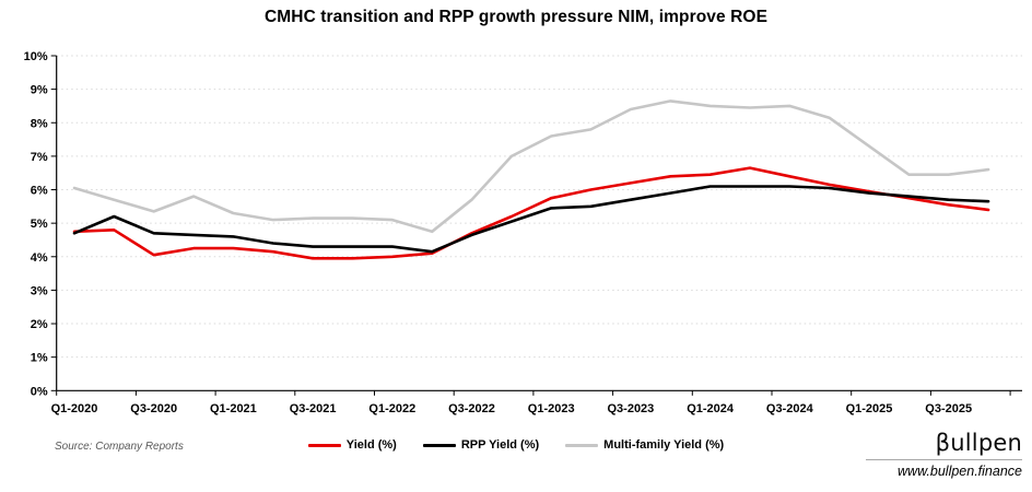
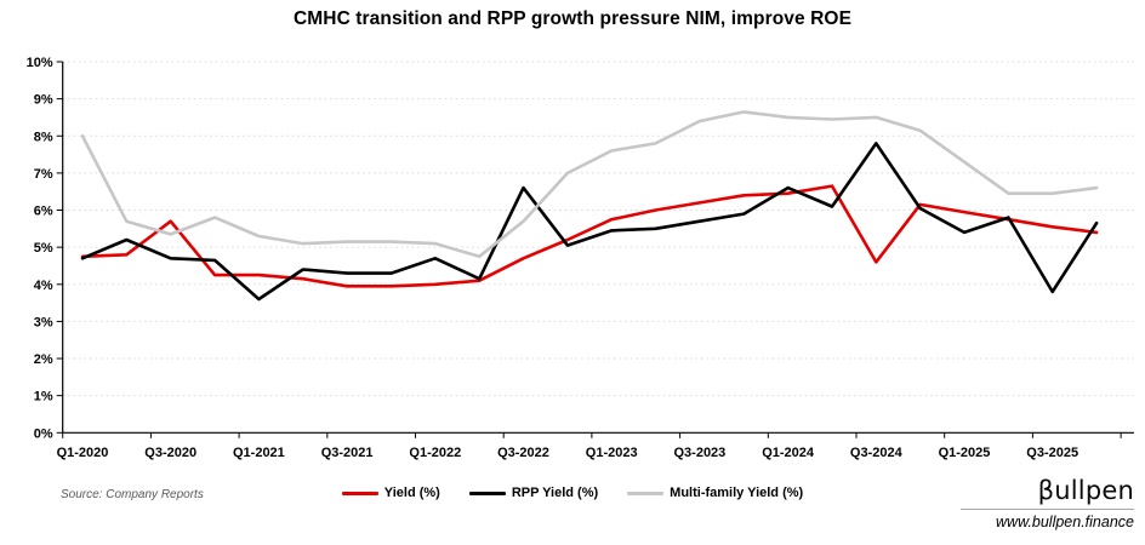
Multi-family Yield (%)/Q1-2020: 6.0% -> 8.0%
Yield (%)/Q3-2020: 4.0% -> 5.7%
RPP Yield (%)/Q1-2021: 4.6% -> 3.6%
RPP Yield (%)/Q1-2022: 4.3% -> 4.7%
RPP Yield (%)/Q3-2022: 4.7% -> 6.6%
RPP Yield (%)/Q1-2024: 6.1% -> 6.6%
Yield (%)/Q3-2024: 6.4% -> 4.6%
RPP Yield (%)/Q3-2024: 6.1% -> 7.8%
RPP Yield (%)/Q1-2025: 5.9% -> 5.4%
RPP Yield (%)/Q3-2025: 5.7% -> 3.8%
